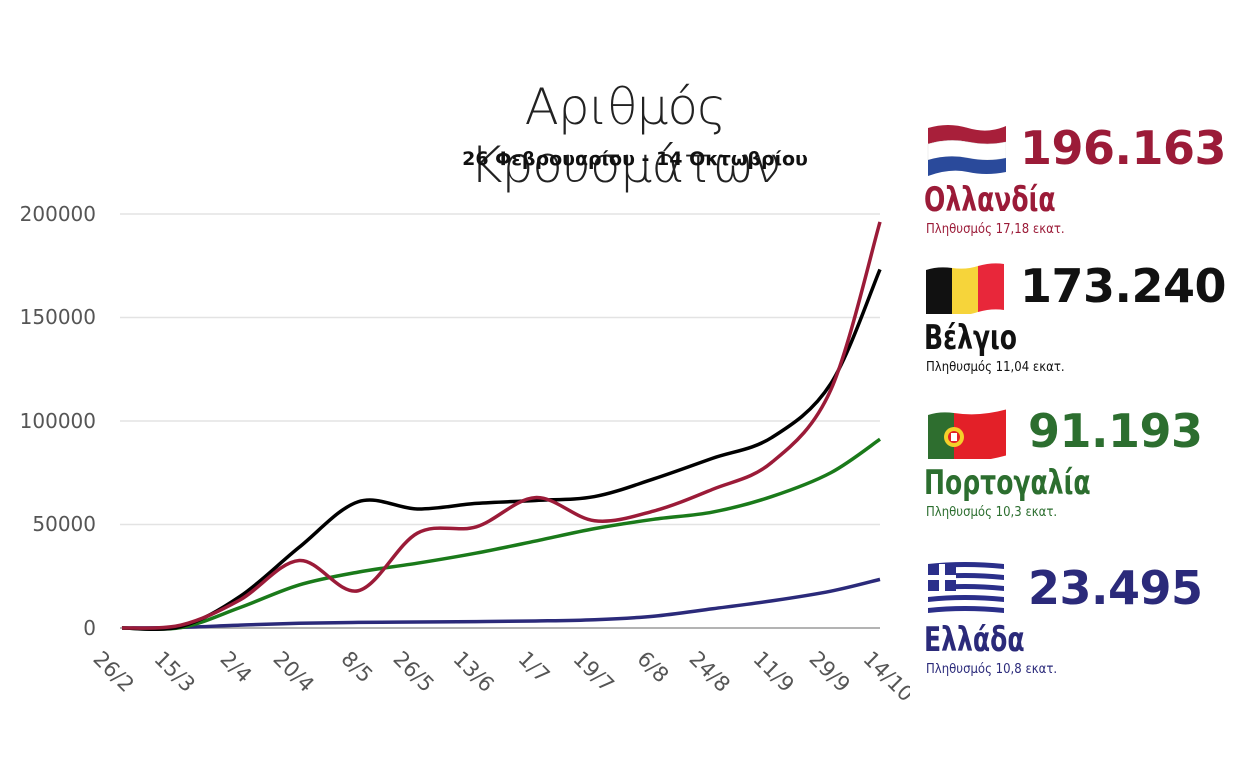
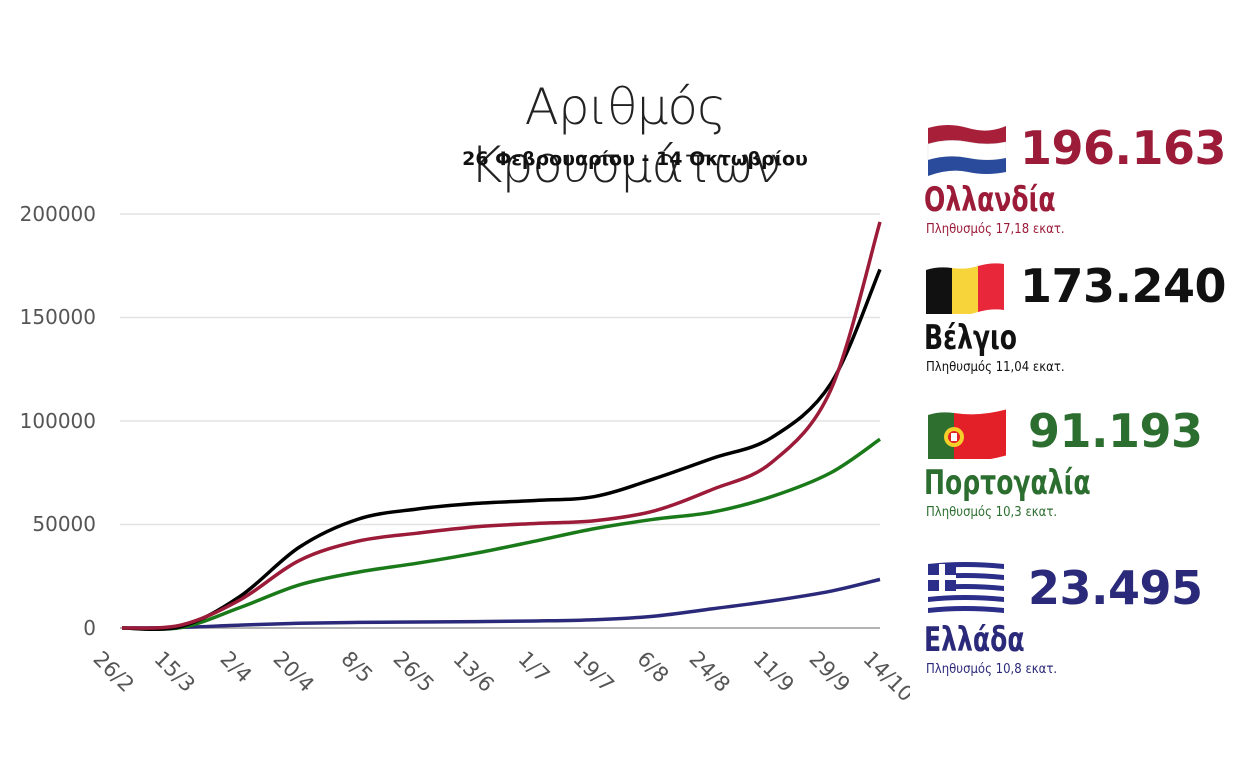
Ολλανδία/8/5: 18000 -> 42000
Βέλγιο/8/5: 61000 -> 53000
Ολλανδία/1/7: 63000 -> 50000
